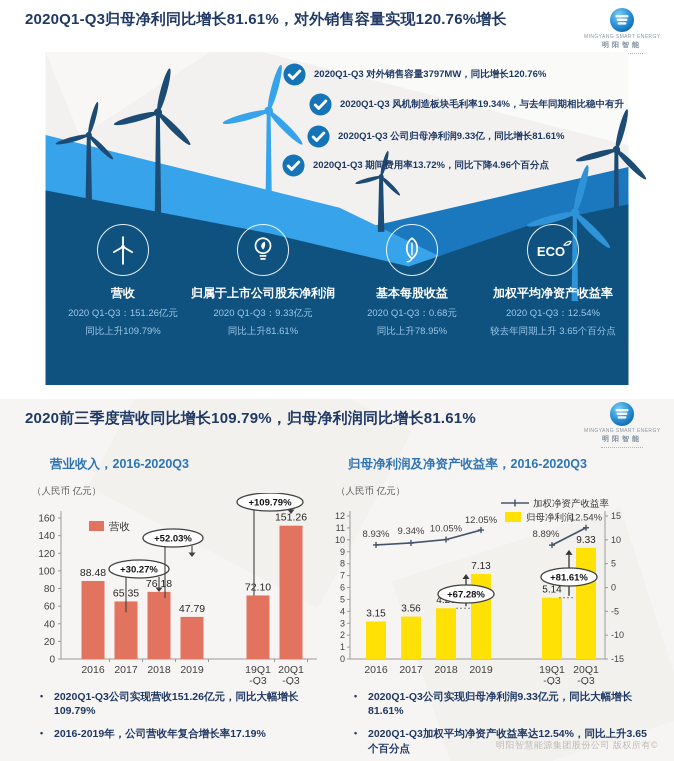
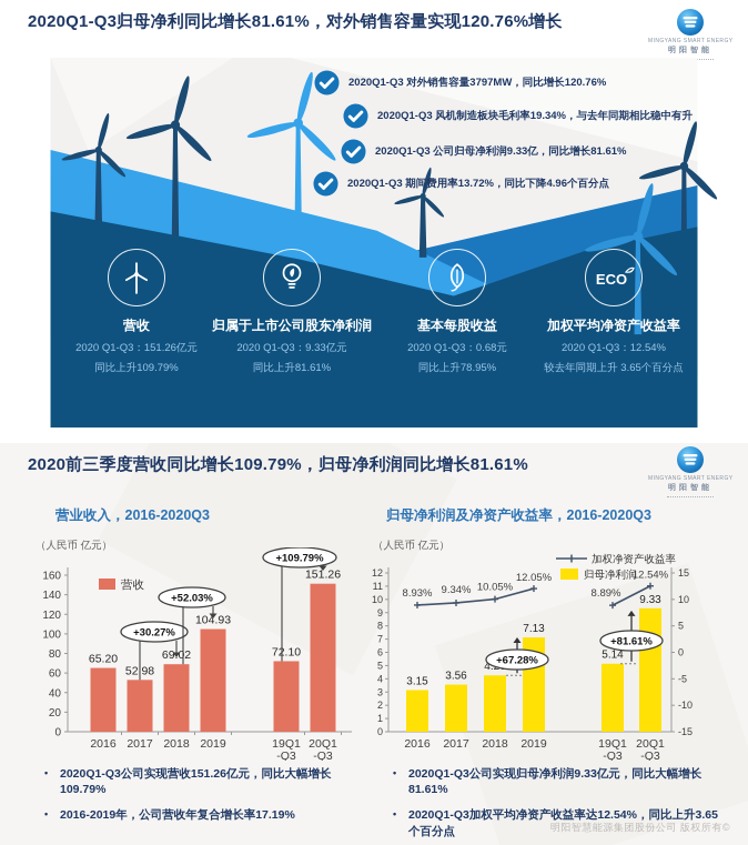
营业收入，2016-2020Q3/2016: 88.48 -> 65.20
营业收入，2016-2020Q3/2017: 65.35 -> 52.98
营业收入，2016-2020Q3/2018: 76.18 -> 69.02
营业收入，2016-2020Q3/2019: 47.79 -> 104.93
